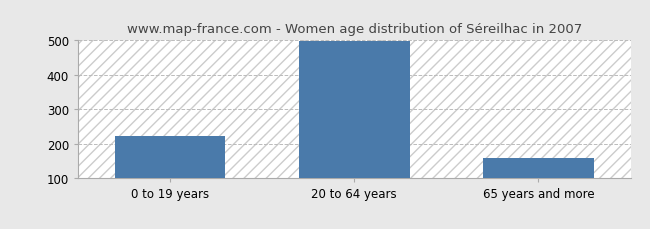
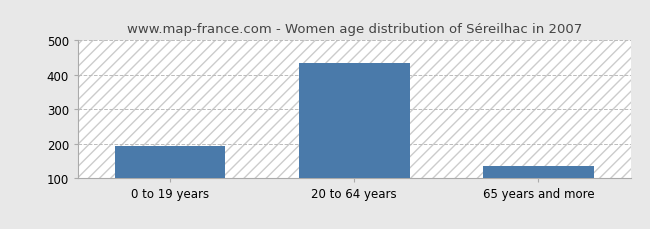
0 to 19 years: 224 -> 195
20 to 64 years: 497 -> 435
65 years and more: 160 -> 135
